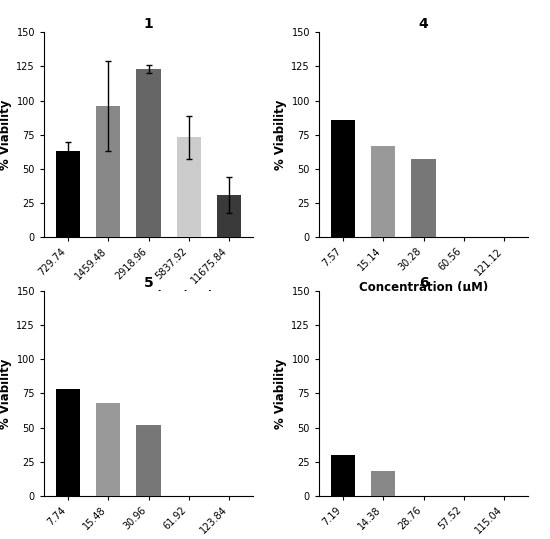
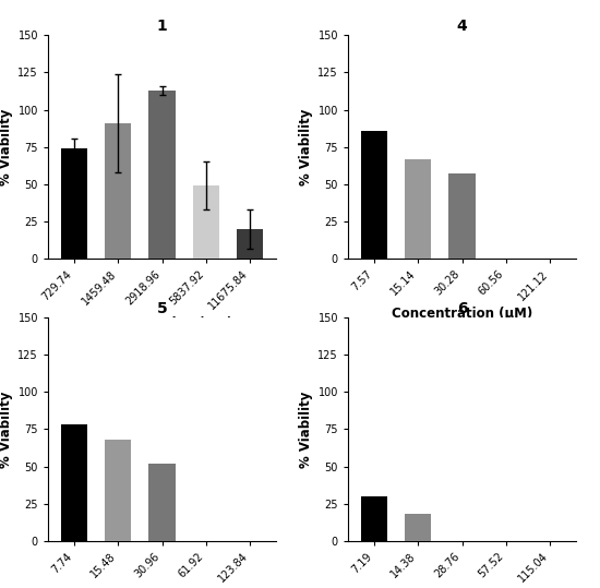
1/729.74: 63 -> 74
1/1459.48: 96 -> 91
1/2918.96: 123 -> 113
1/5837.92: 73 -> 49
1/11675.84: 31 -> 20
